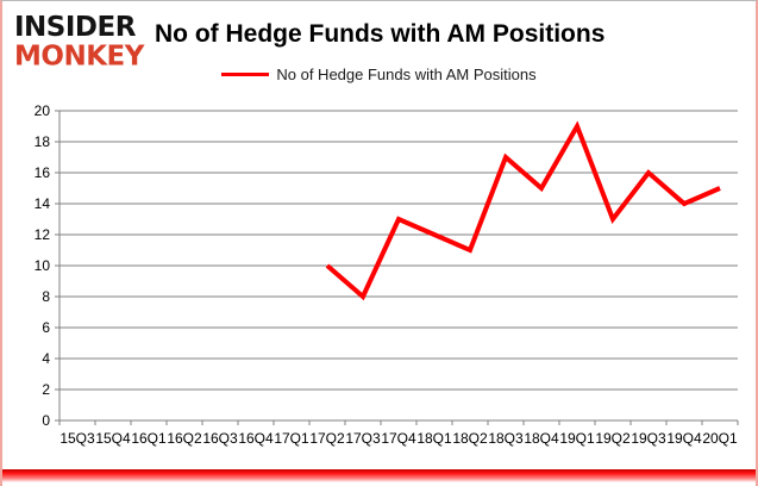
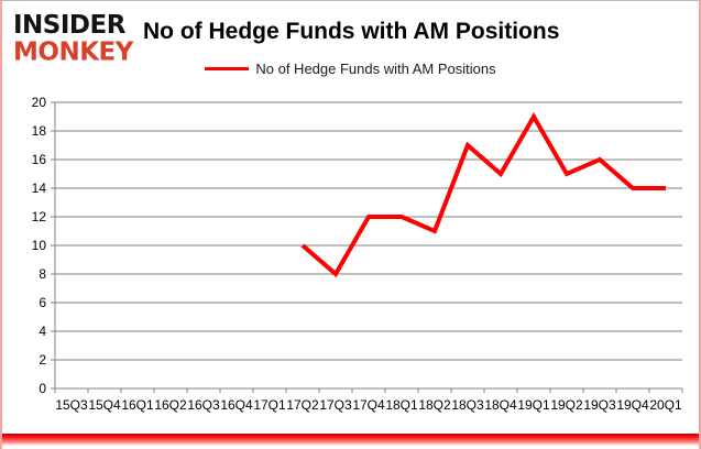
17Q4: 13 -> 12
19Q2: 13 -> 15
20Q1: 15 -> 14
